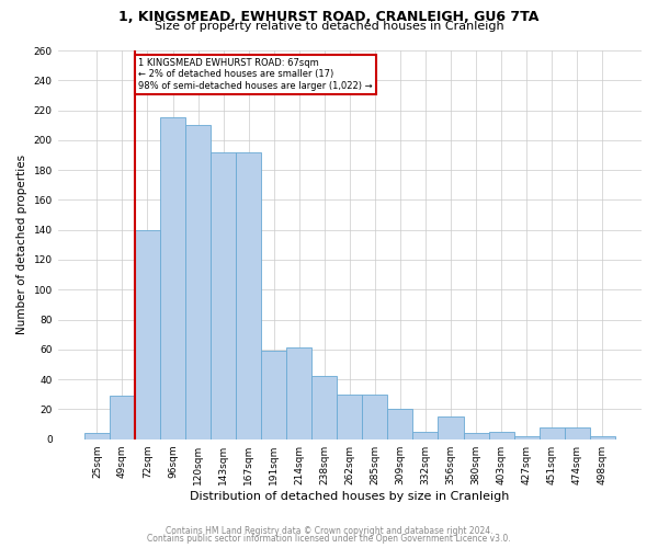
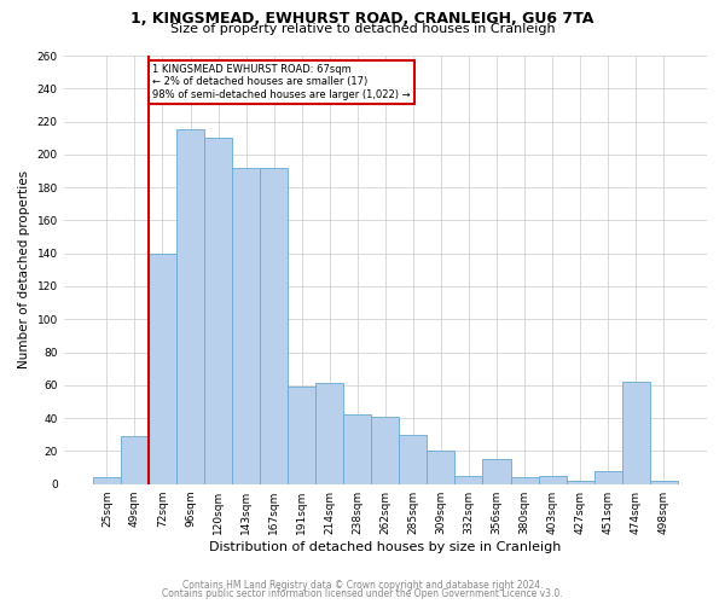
262sqm: 30 -> 41
474sqm: 8 -> 62
